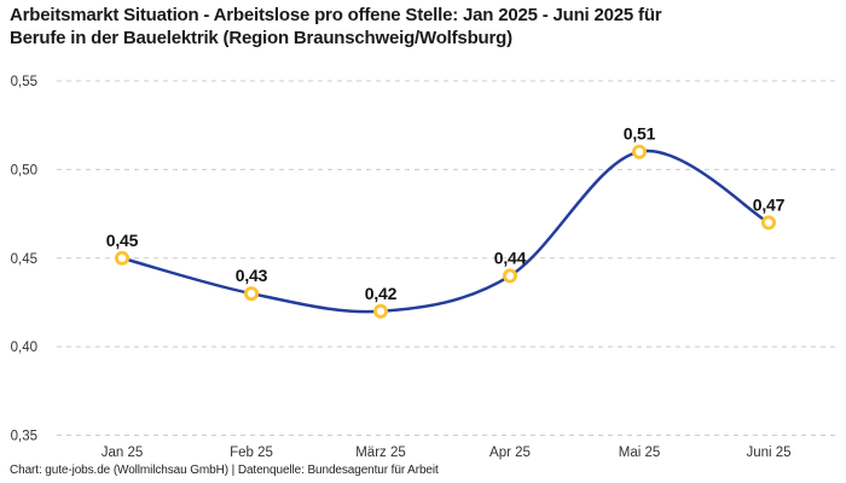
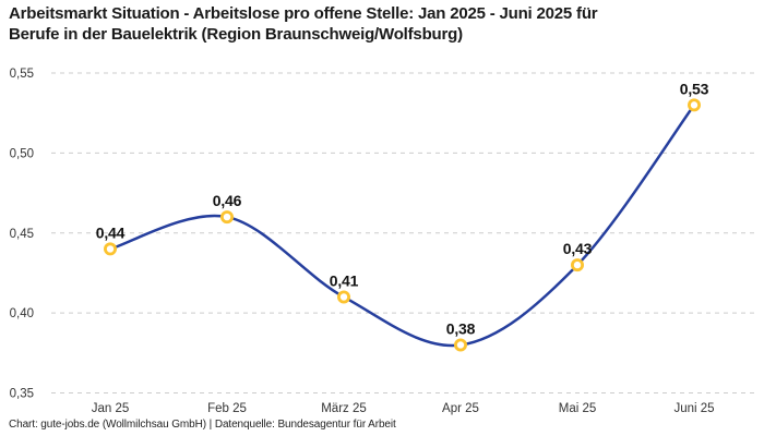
Jan 25: 0,45 -> 0,44
Feb 25: 0,43 -> 0,46
März 25: 0,42 -> 0,41
Apr 25: 0,44 -> 0,38
Mai 25: 0,51 -> 0,43
Juni 25: 0,47 -> 0,53
